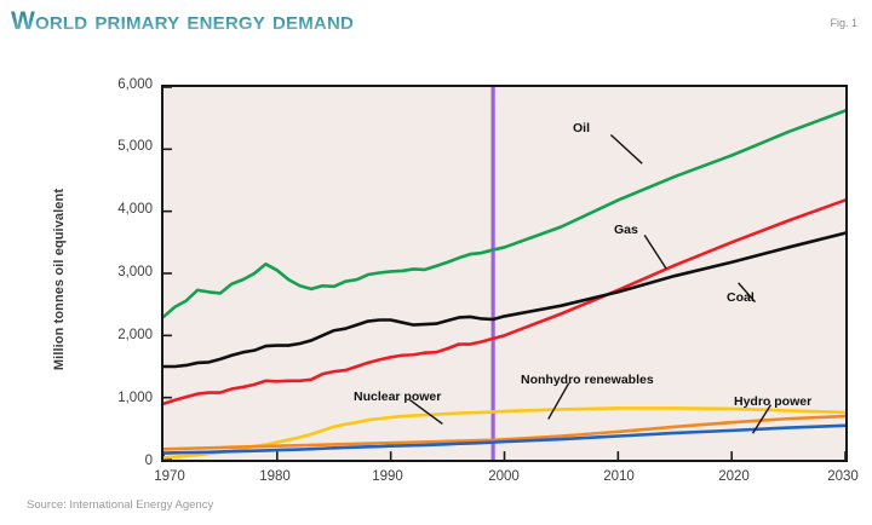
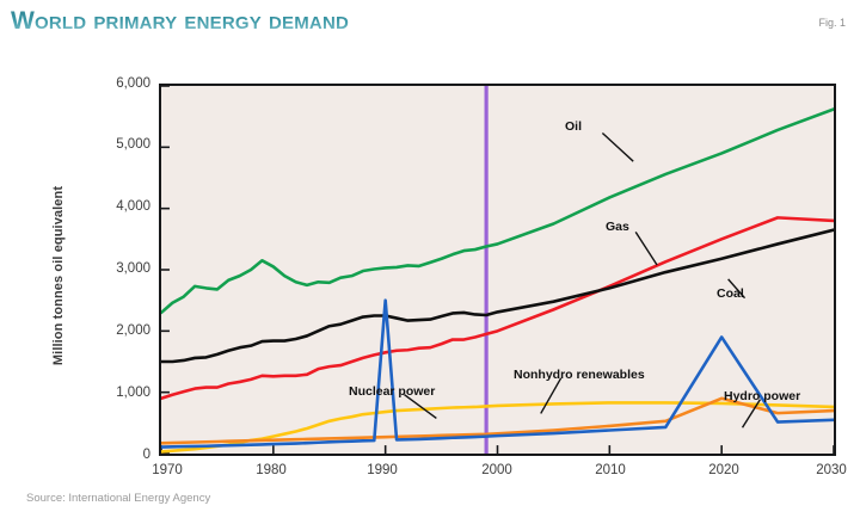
Hydro power/1990: 200 -> 2500
Nonhydro renewables/2020: 600 -> 900
Hydro power/2020: 500 -> 1900
Gas/2030: 4200 -> 3800
